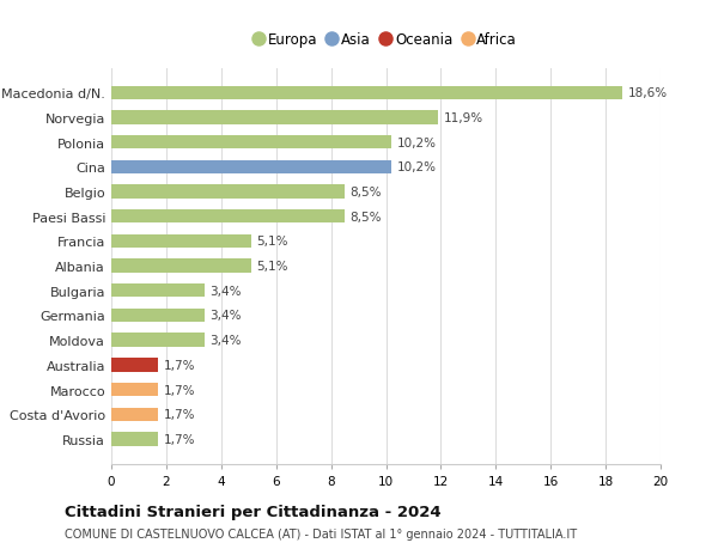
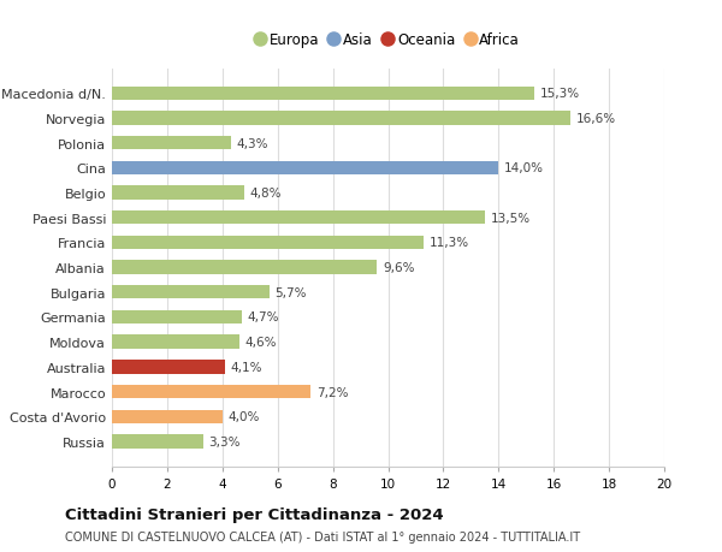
Macedonia d/N.: 18,6% -> 15,3%
Norvegia: 11,9% -> 16,6%
Polonia: 10,2% -> 4,3%
Cina: 10,2% -> 14,0%
Belgio: 8,5% -> 4,8%
Paesi Bassi: 8,5% -> 13,5%
Francia: 5,1% -> 11,3%
Albania: 5,1% -> 9,6%
Bulgaria: 3,4% -> 5,7%
Germania: 3,4% -> 4,7%
Moldova: 3,4% -> 4,6%
Australia: 1,7% -> 4,1%
Marocco: 1,7% -> 7,2%
Costa d'Avorio: 1,7% -> 4,0%
Russia: 1,7% -> 3,3%
